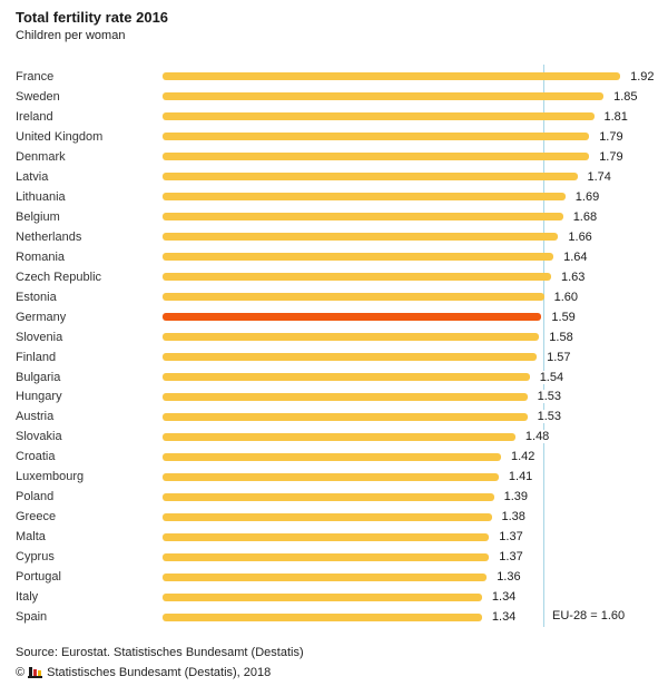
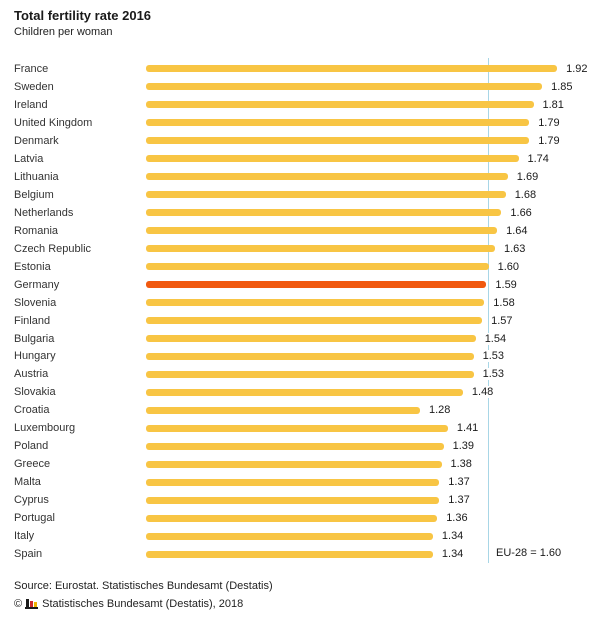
Croatia: 1.42 -> 1.28
